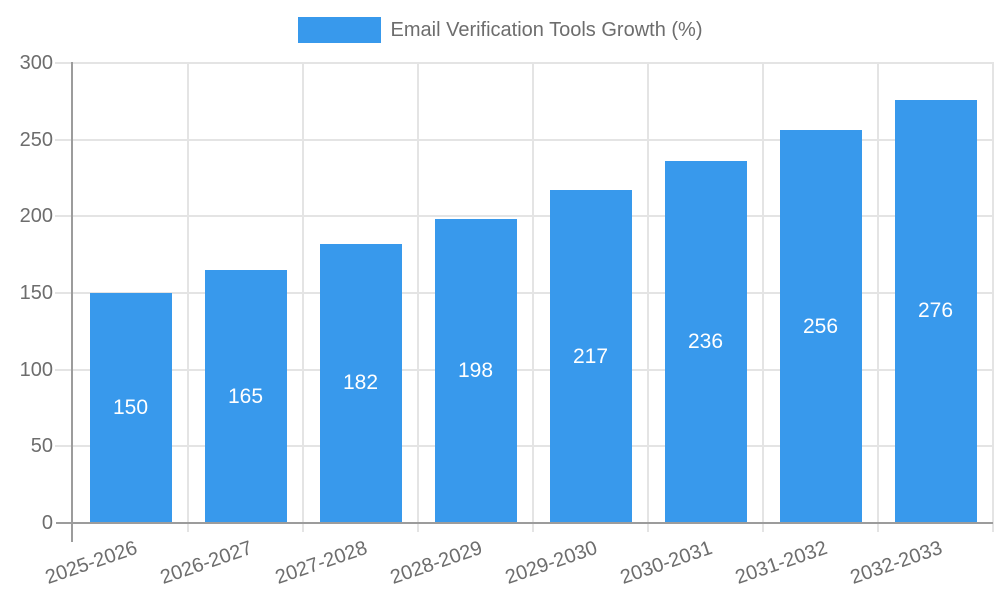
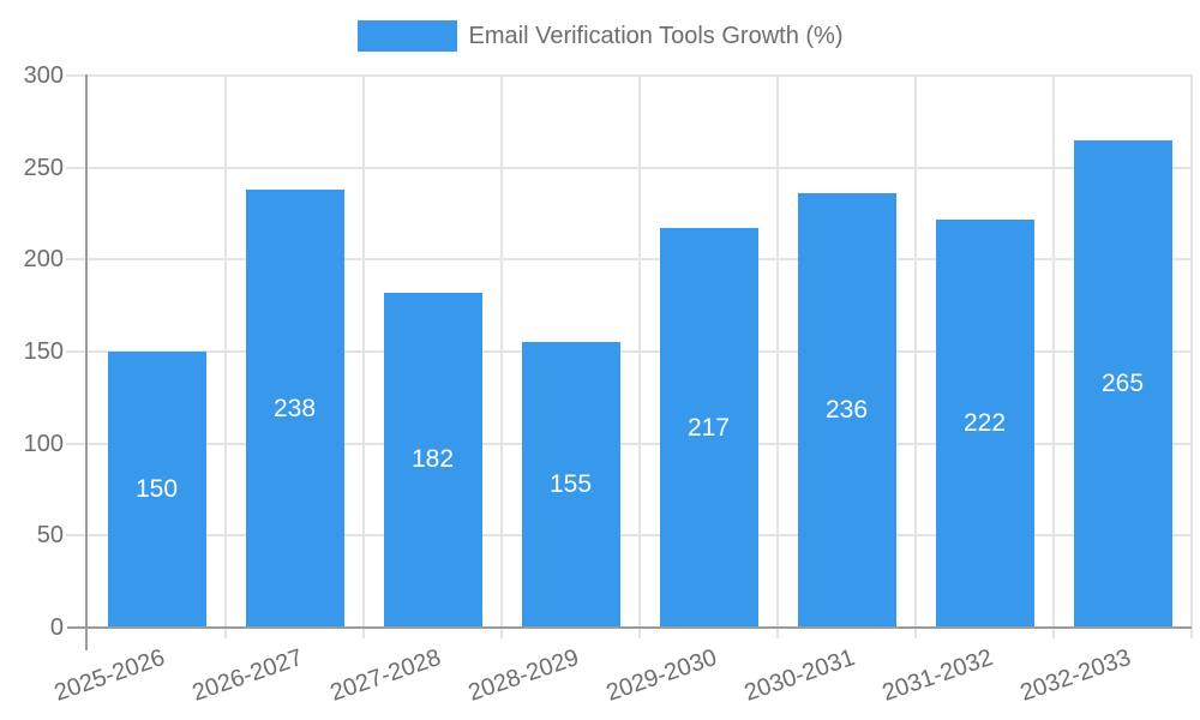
2026-2027: 165 -> 238
2028-2029: 198 -> 155
2031-2032: 256 -> 222
2032-2033: 276 -> 265
